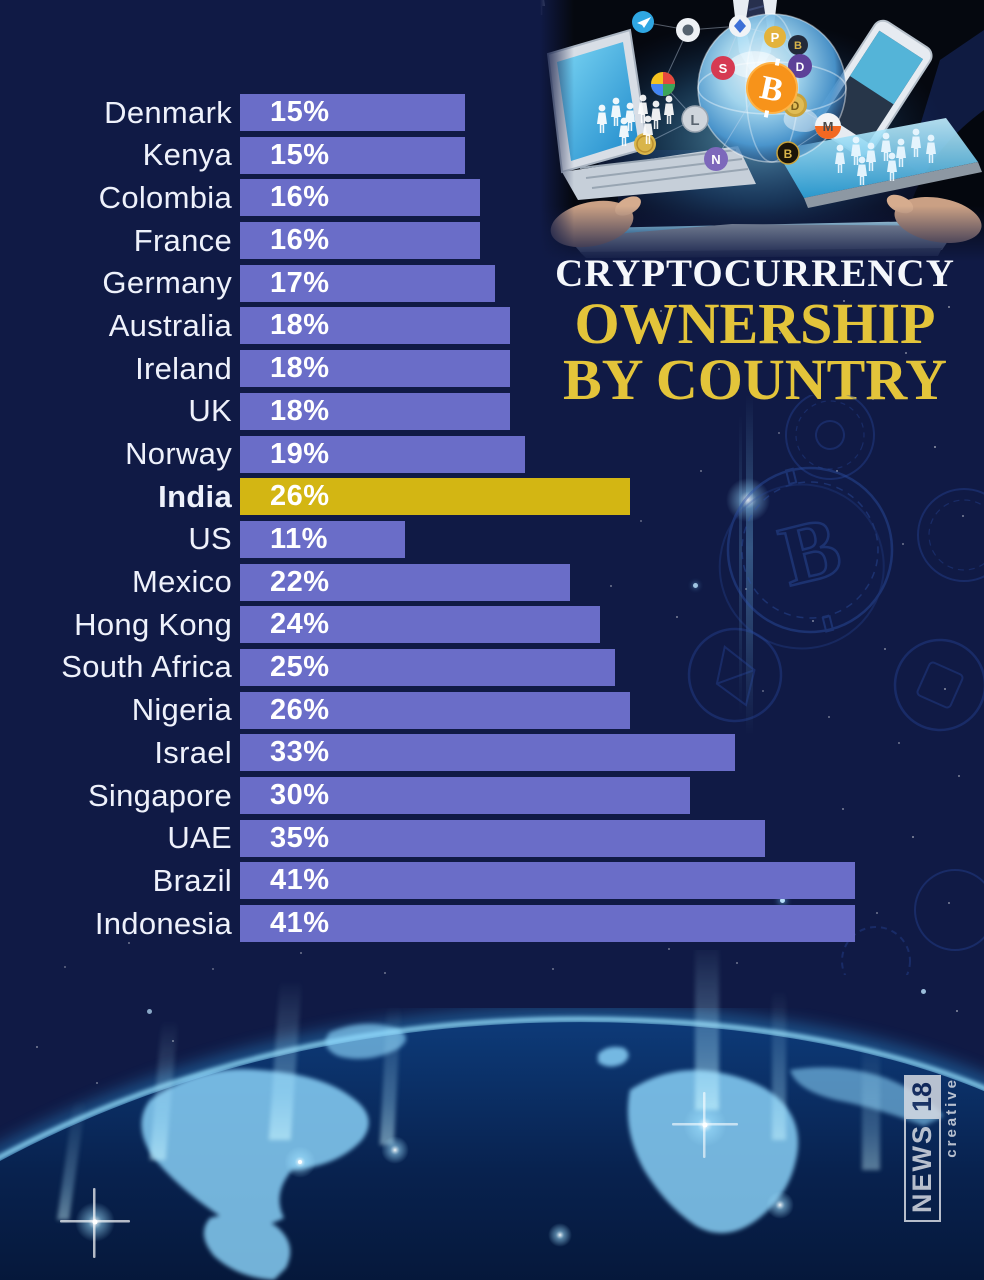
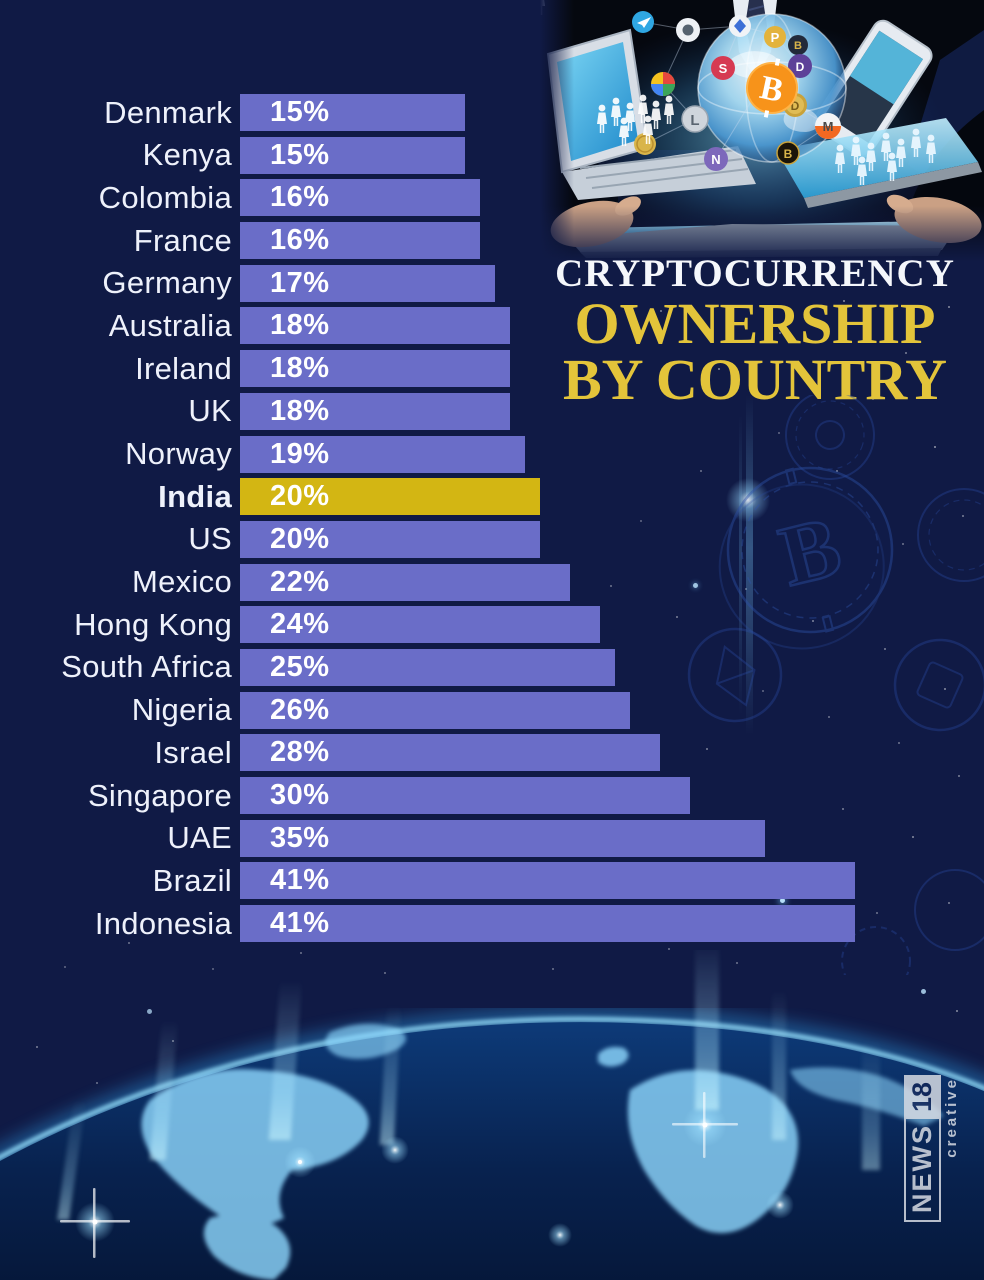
India: 26% -> 20%
US: 11% -> 20%
Israel: 33% -> 28%
